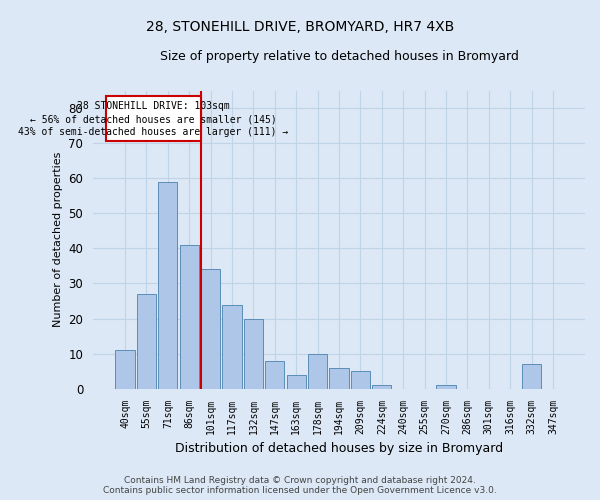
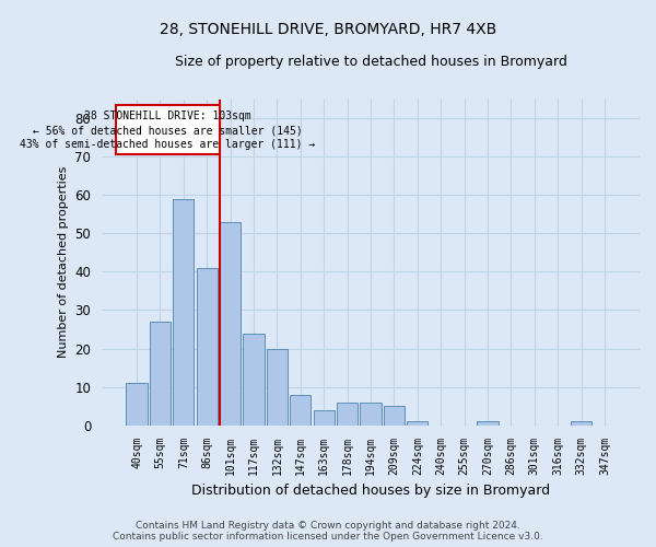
101sqm: 34 -> 53
178sqm: 10 -> 6
332sqm: 7 -> 1
